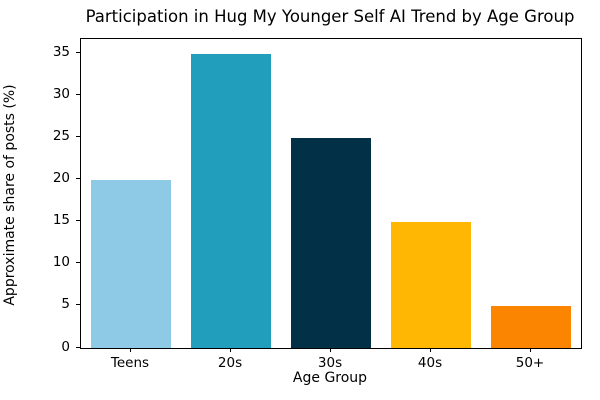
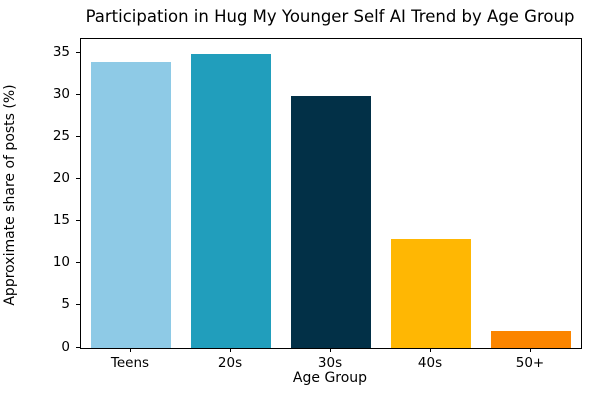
Teens: 20 -> 34
30s: 25 -> 30
40s: 15 -> 13
50+: 5 -> 2
